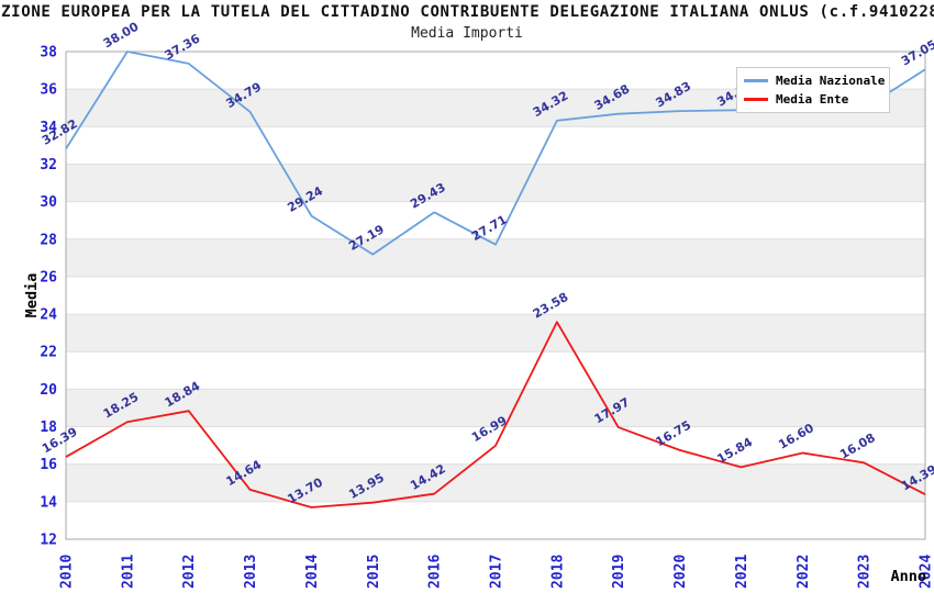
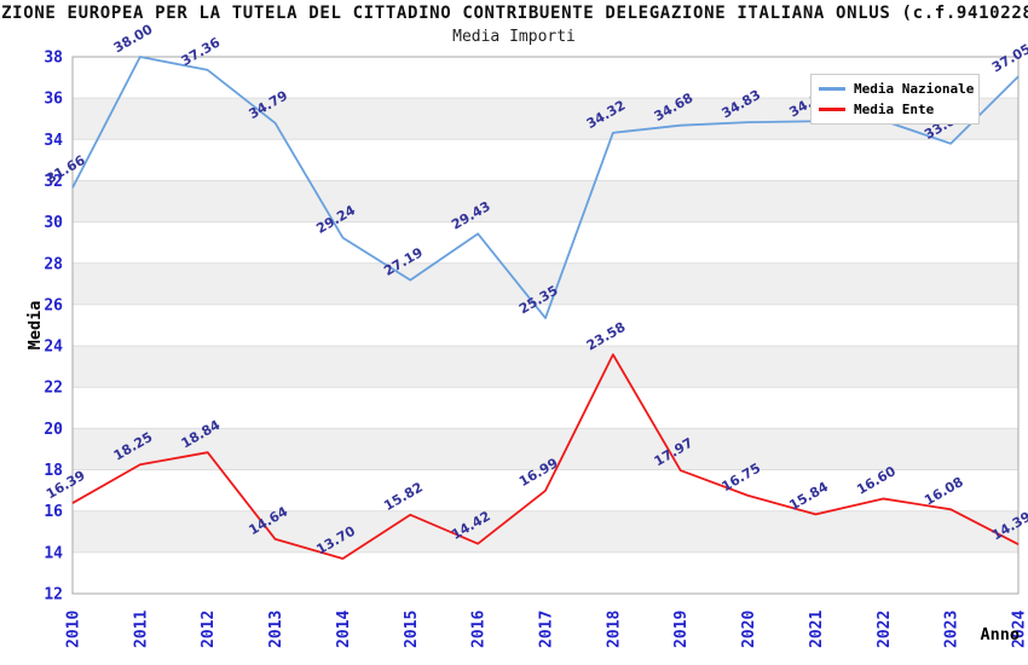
Media Nazionale/2010: 32.82 -> 31.66
Media Ente/2015: 13.95 -> 15.82
Media Nazionale/2017: 27.71 -> 25.35
Media Nazionale/2023: 34.96 -> 33.80
